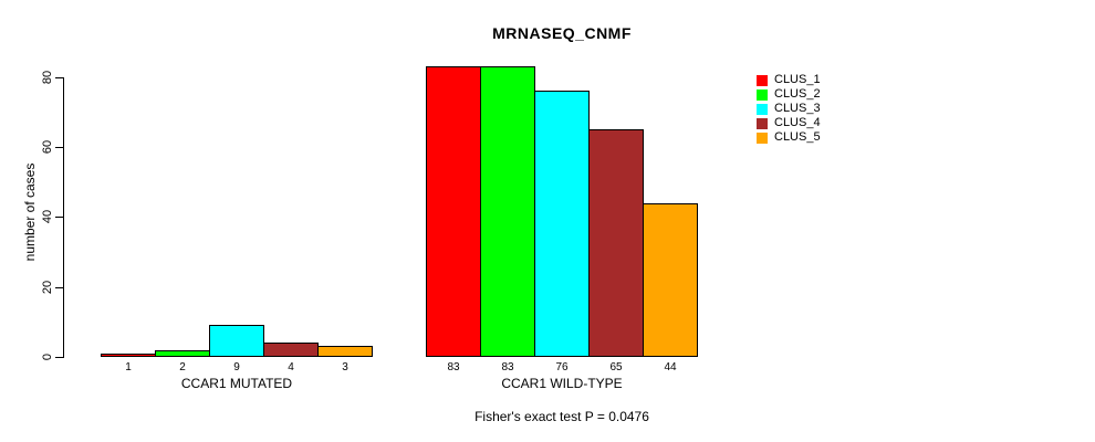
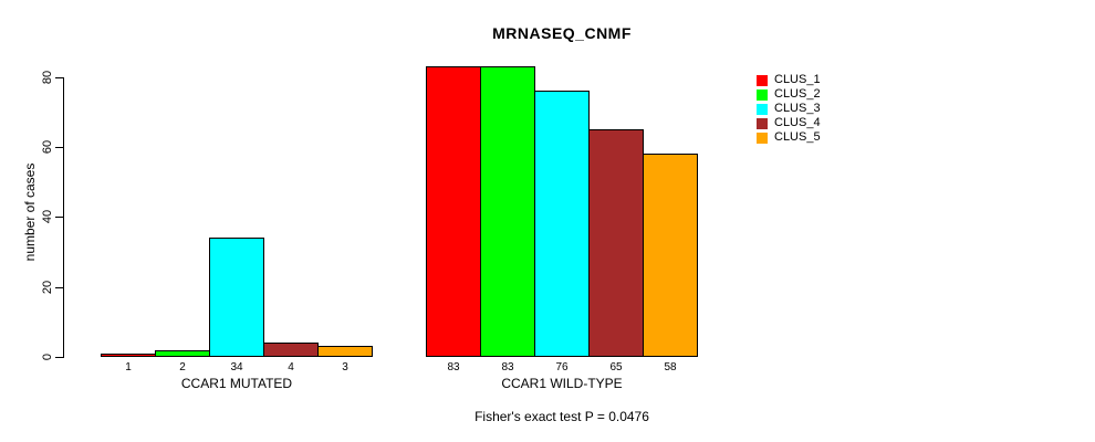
CLUS_3/CCAR1 MUTATED: 9 -> 34
CLUS_5/CCAR1 WILD-TYPE: 44 -> 58
